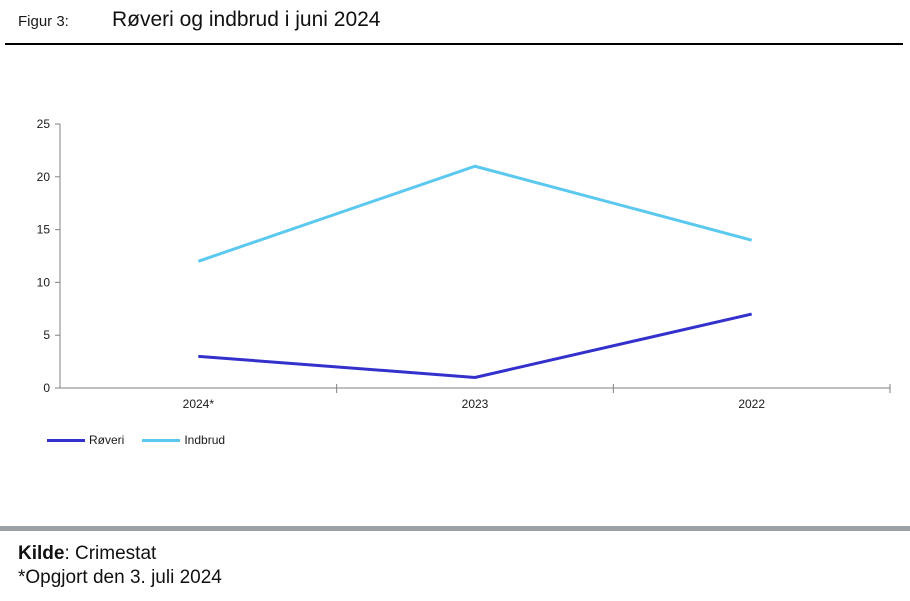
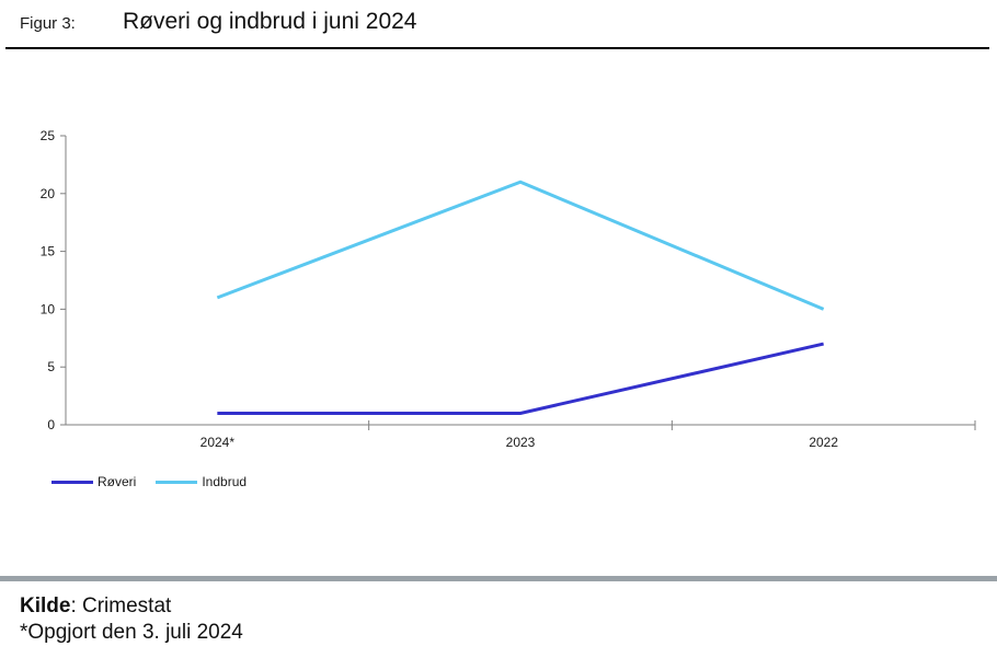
Røveri/2024*: 3 -> 1
Indbrud/2024*: 12 -> 11
Indbrud/2022: 14 -> 10
